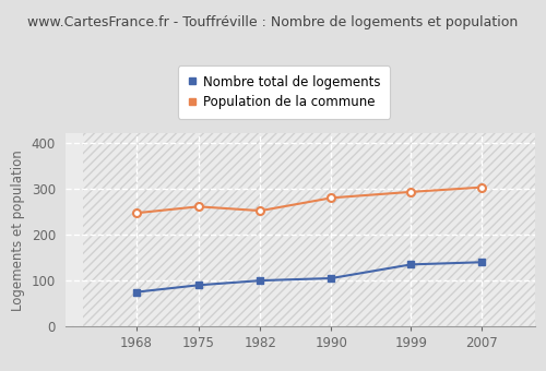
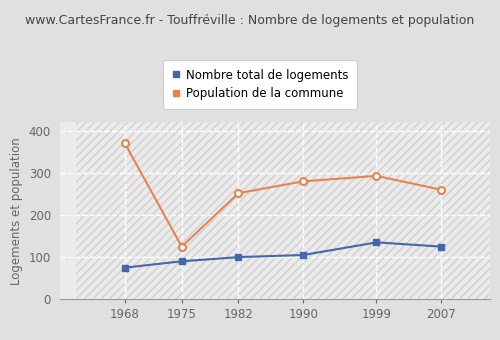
Population de la commune/1968: 247 -> 370
Population de la commune/1975: 261 -> 125
Nombre total de logements/2007: 140 -> 125
Population de la commune/2007: 303 -> 260
